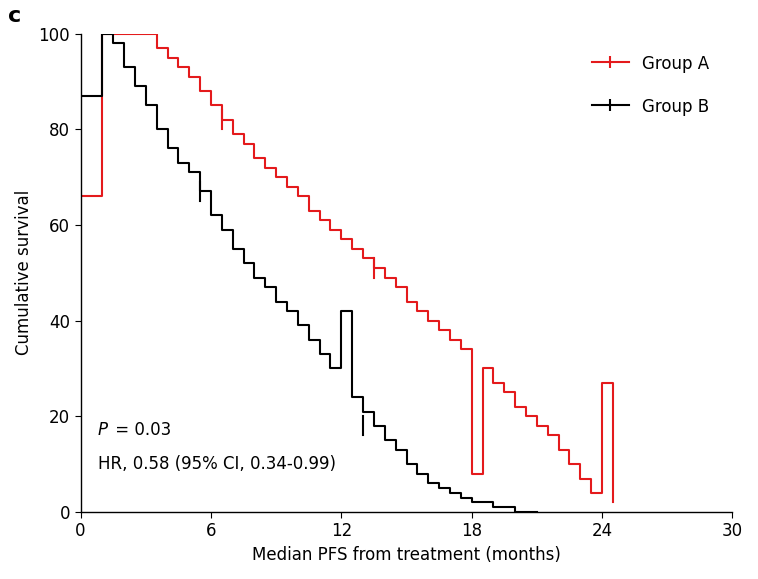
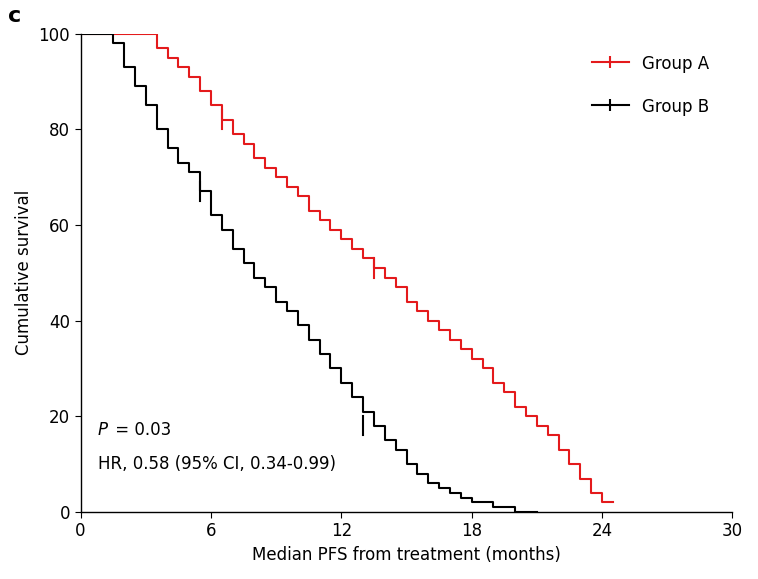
Group A/0: 66 -> 100
Group B/0: 87 -> 100
Group B/12: 42 -> 27
Group A/18: 8 -> 32
Group A/24: 27 -> 2
